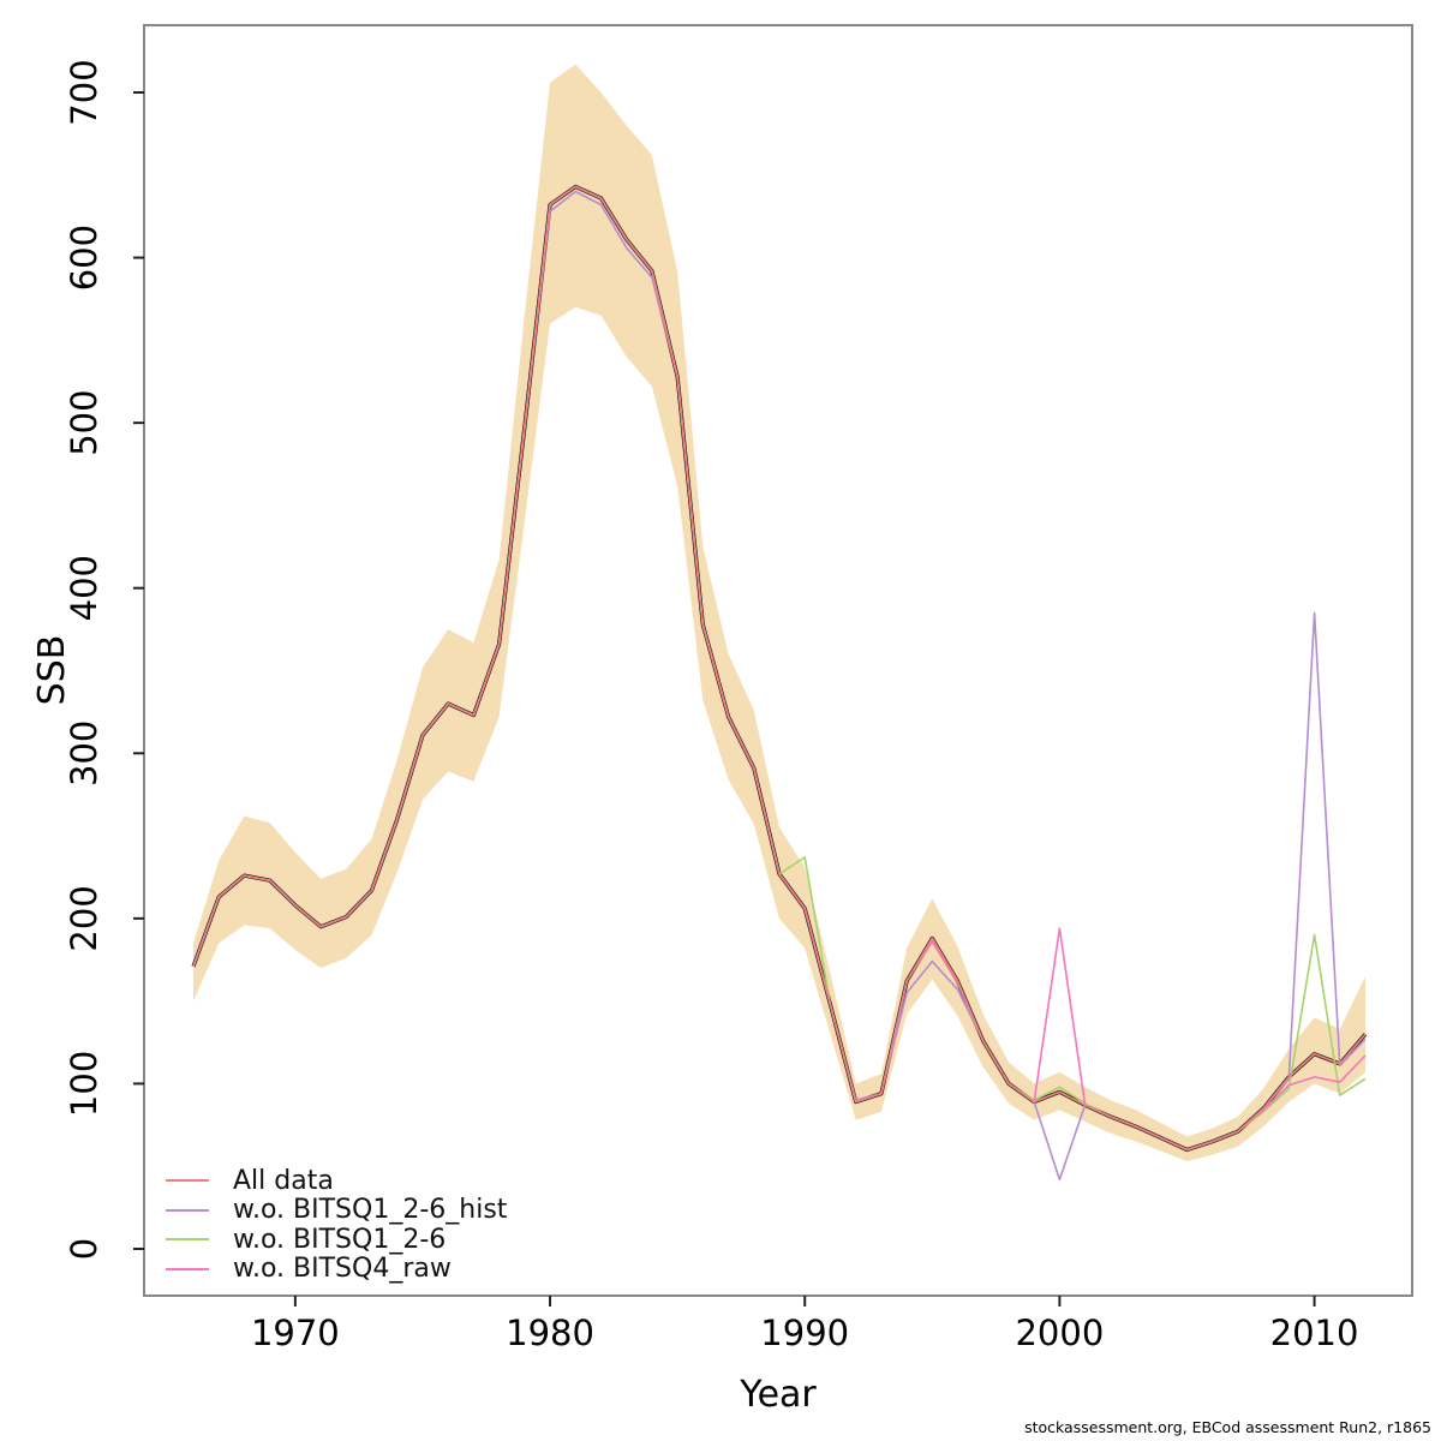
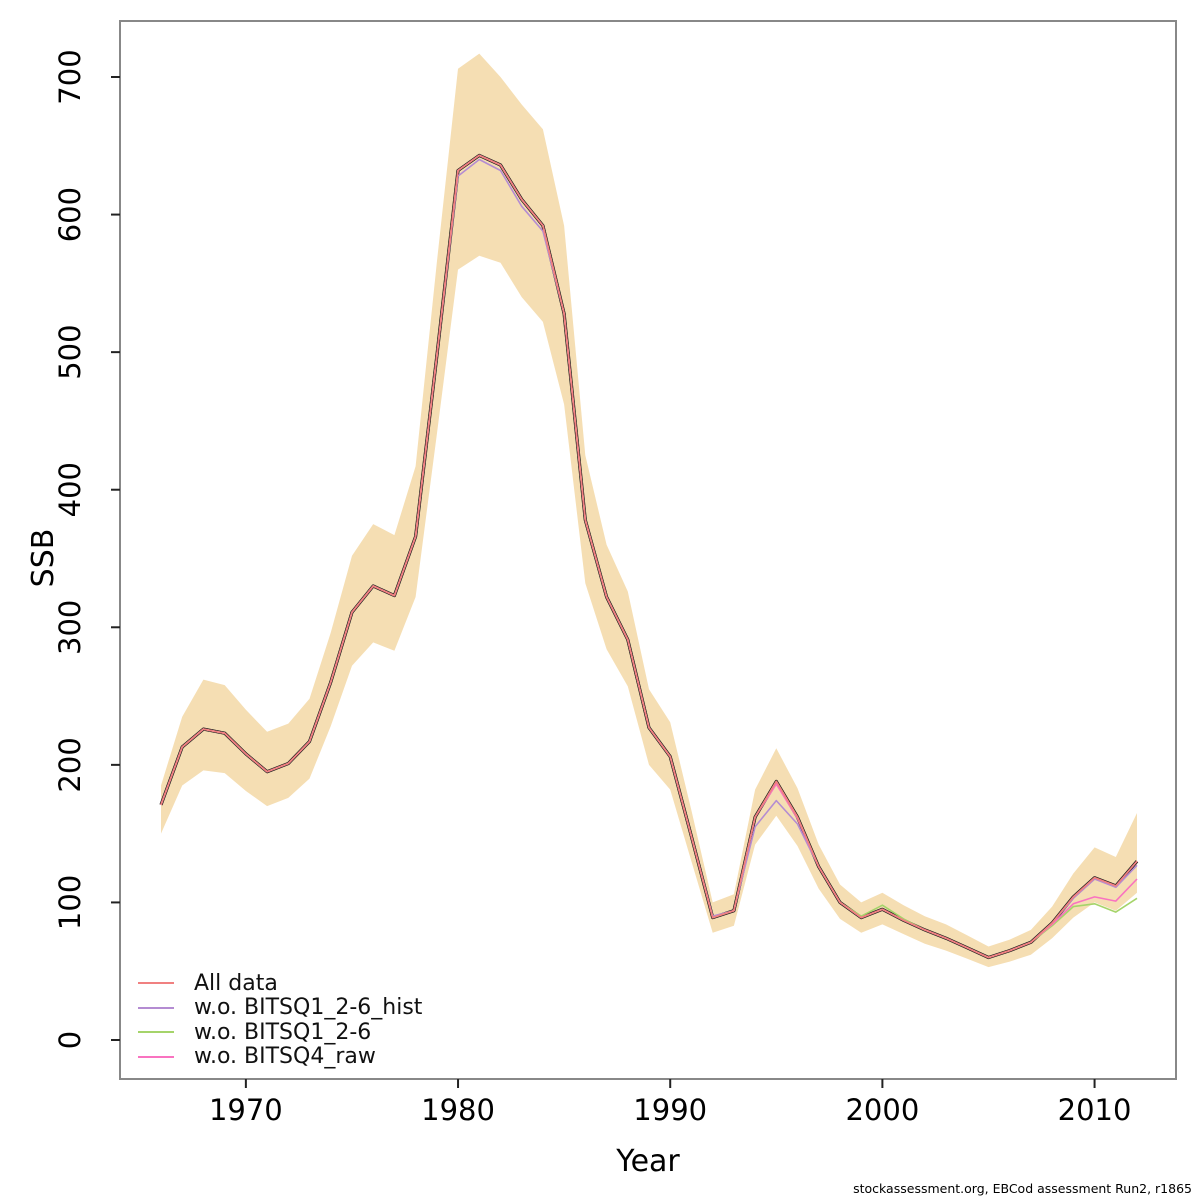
w.o. BITSQ1_2-6/1990: 237 -> 206
w.o. BITSQ1_2-6_hist/2000: 42 -> 95
w.o. BITSQ4_raw/2000: 194 -> 95
w.o. BITSQ1_2-6_hist/2010: 385 -> 117
w.o. BITSQ1_2-6/2010: 190 -> 99
